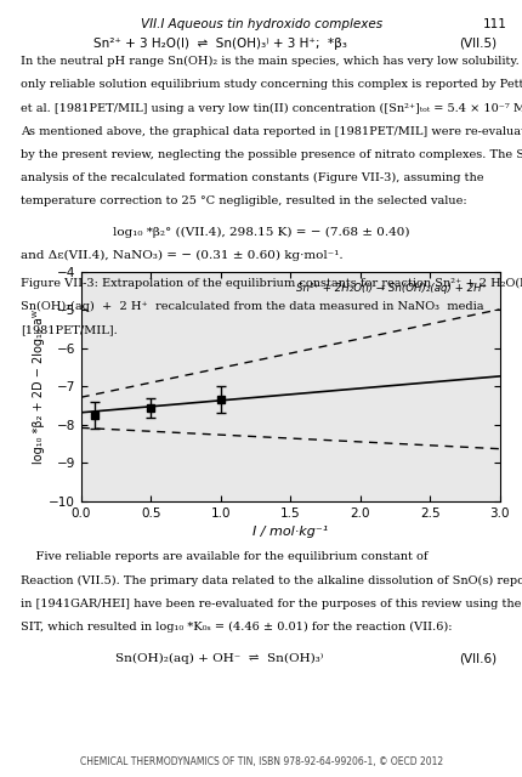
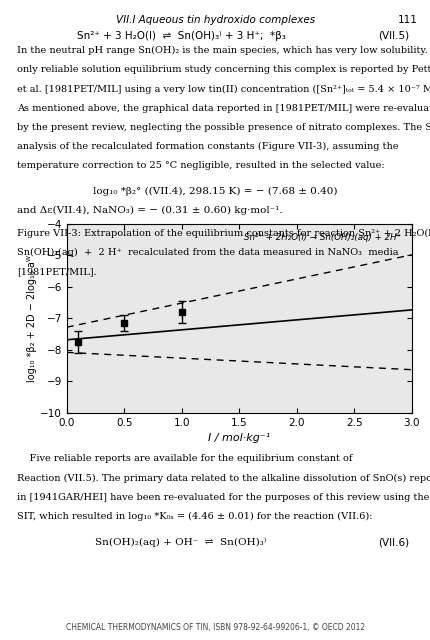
0.5: -7.55 -> -7.15
1.0: -7.35 -> -6.80
